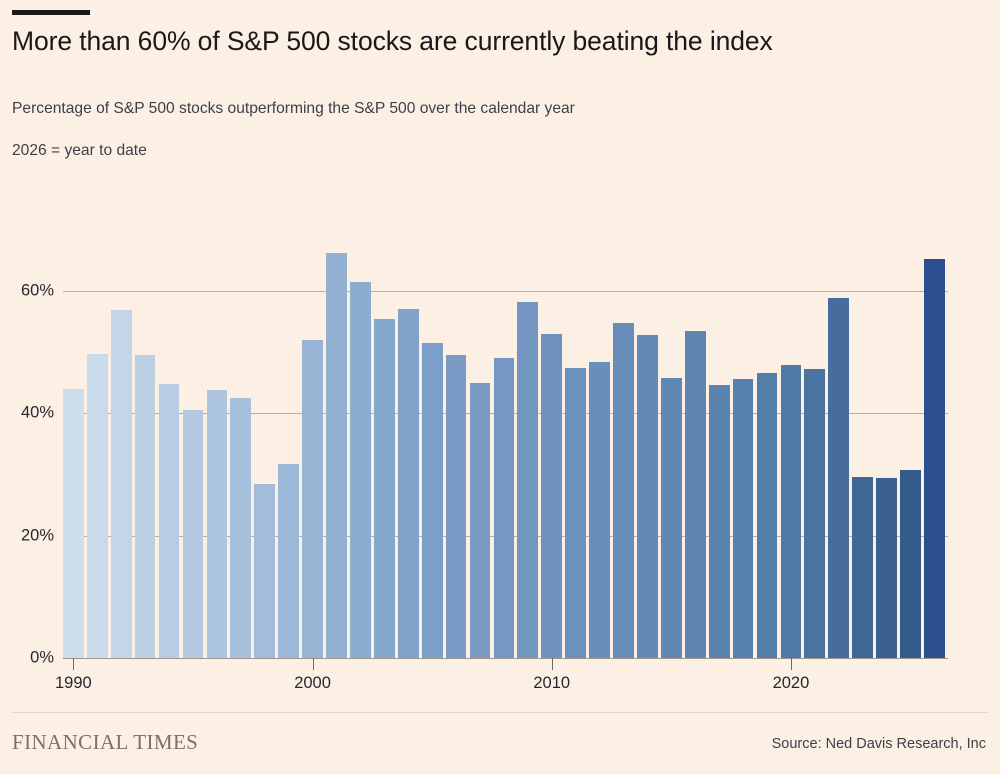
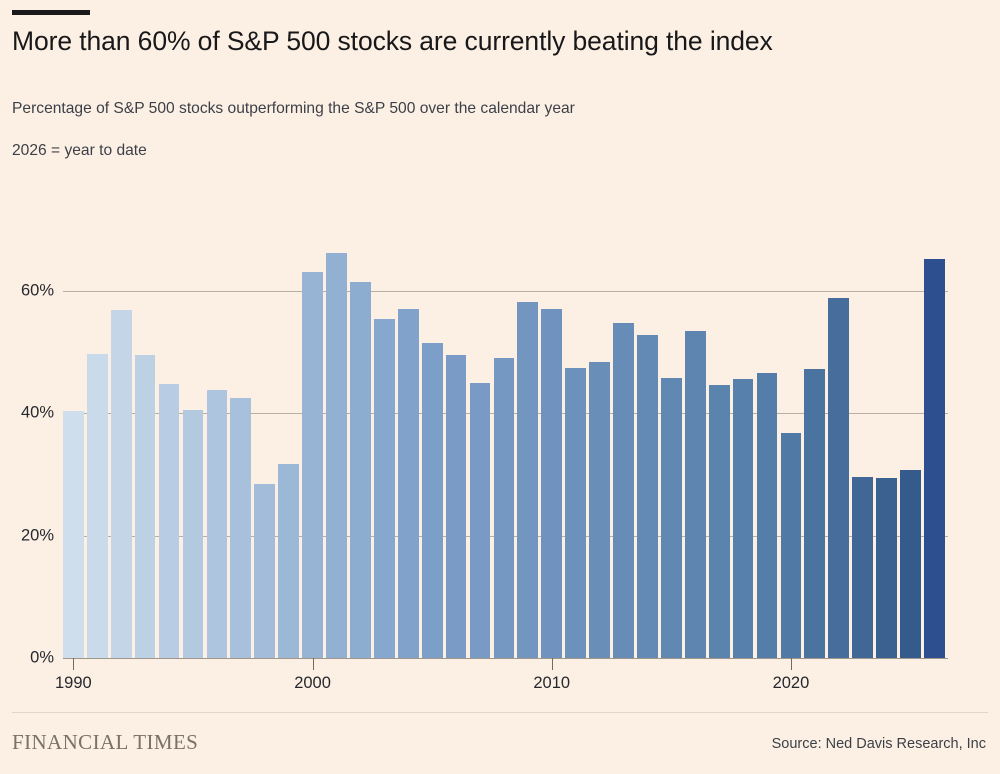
1990: 44% -> 40%
2000: 52% -> 63%
2010: 53% -> 57%
2020: 48% -> 37%
